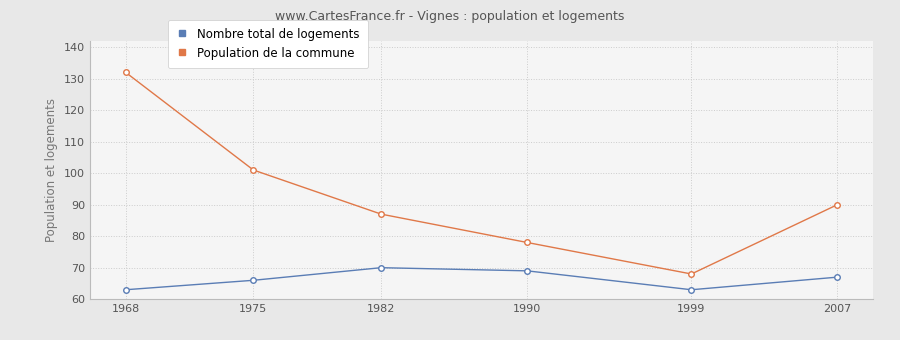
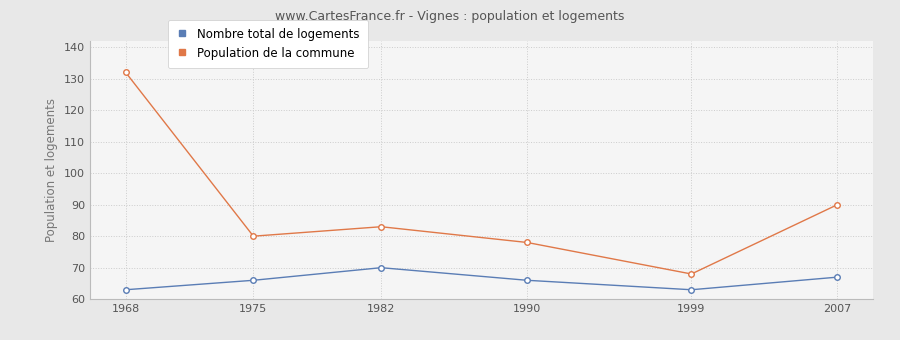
Population de la commune/1975: 101 -> 80
Population de la commune/1982: 87 -> 83
Nombre total de logements/1990: 69 -> 66
